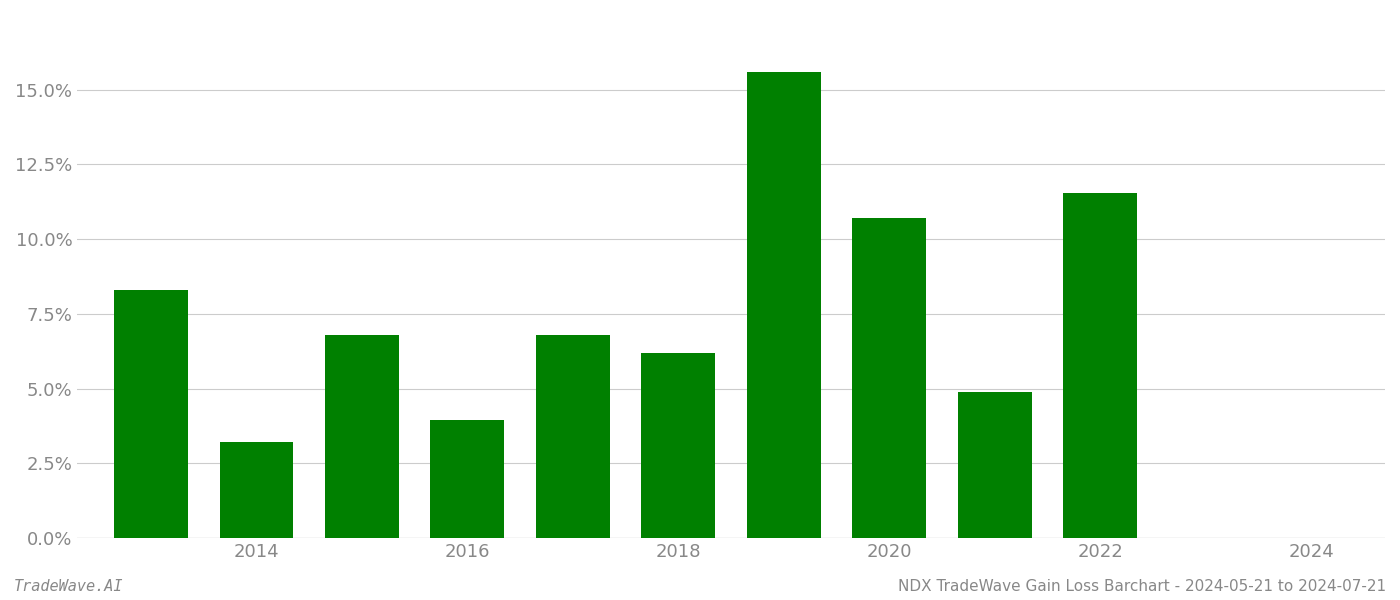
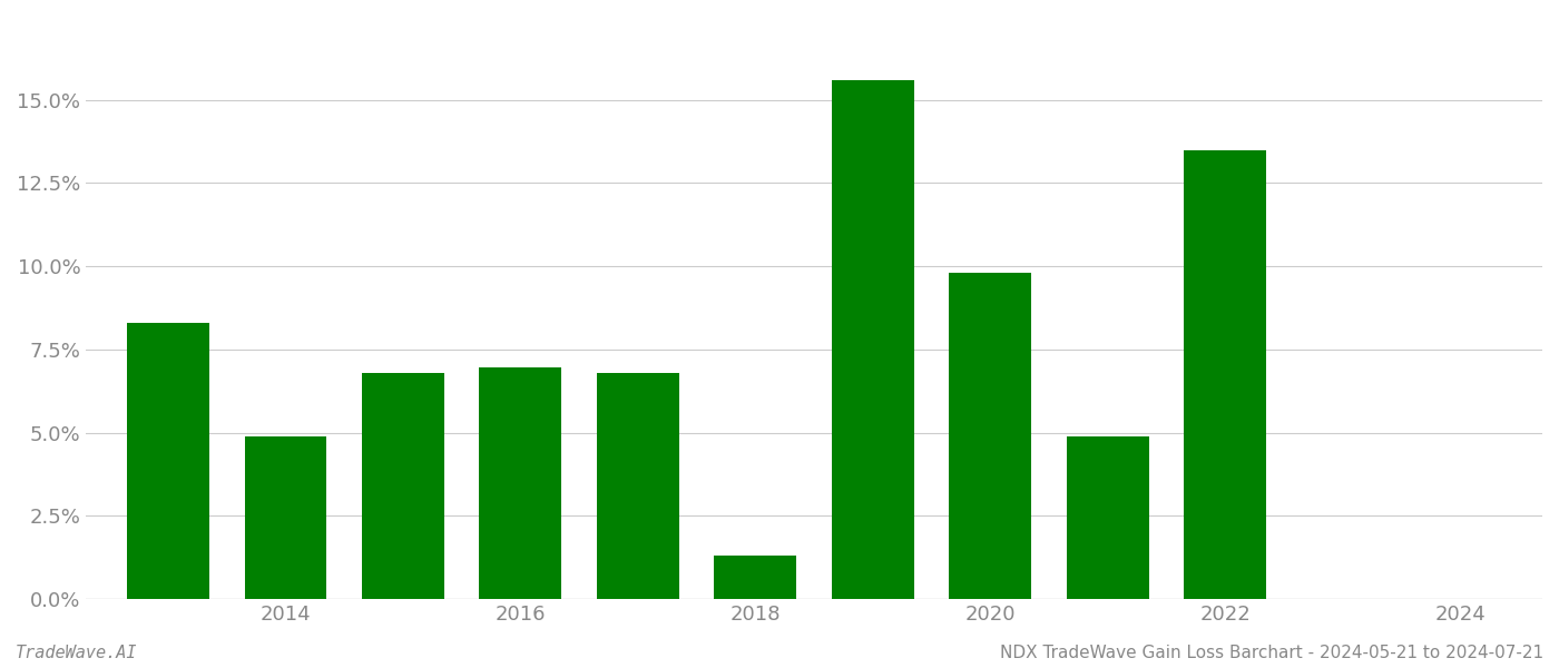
2014: 3.20% -> 4.90%
2016: 3.95% -> 6.95%
2018: 6.20% -> 1.30%
2020: 10.70% -> 9.80%
2022: 11.55% -> 13.50%
